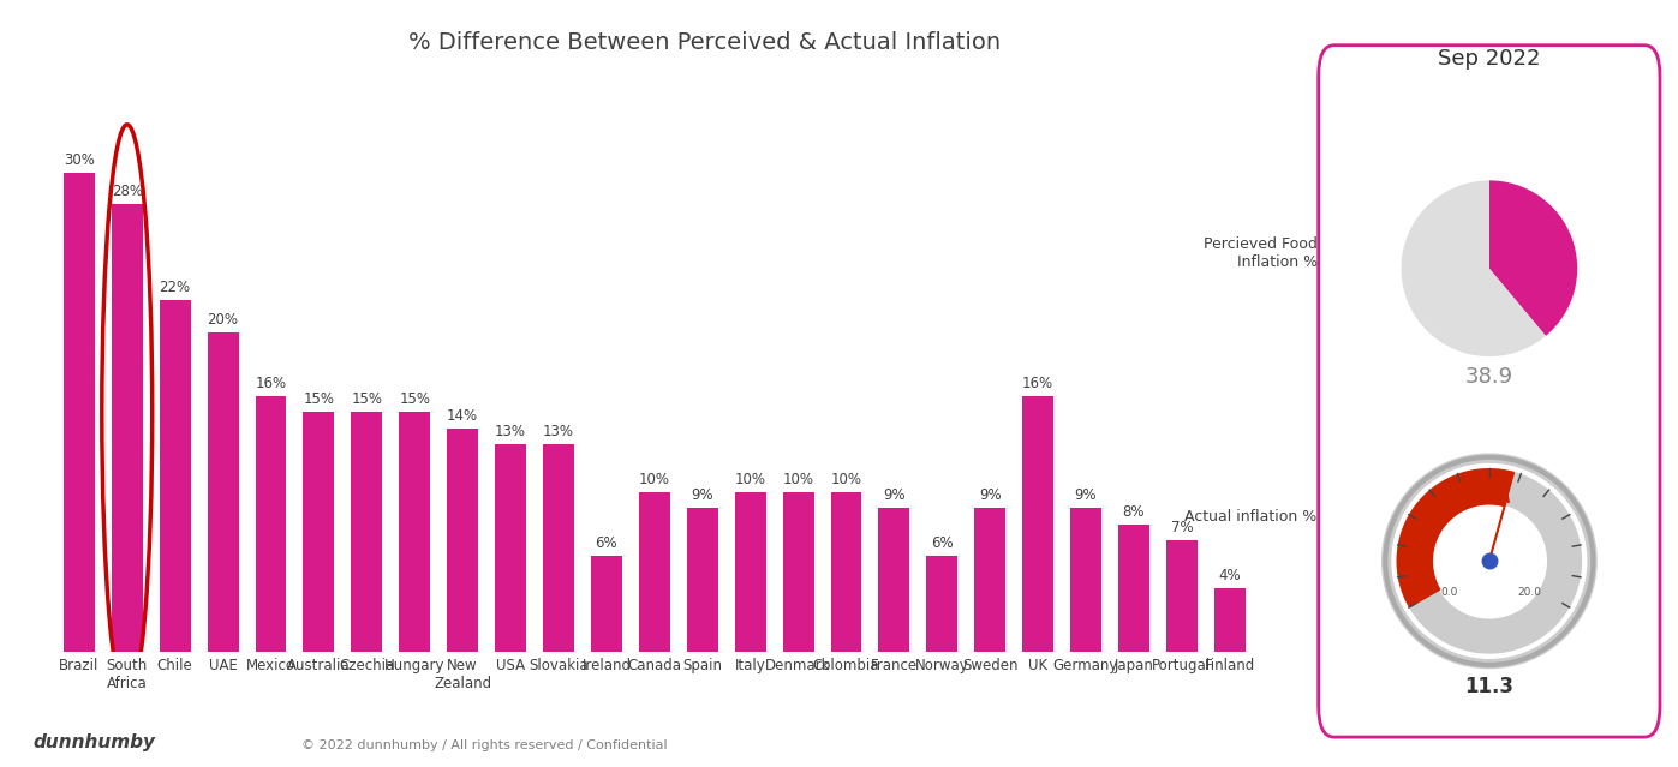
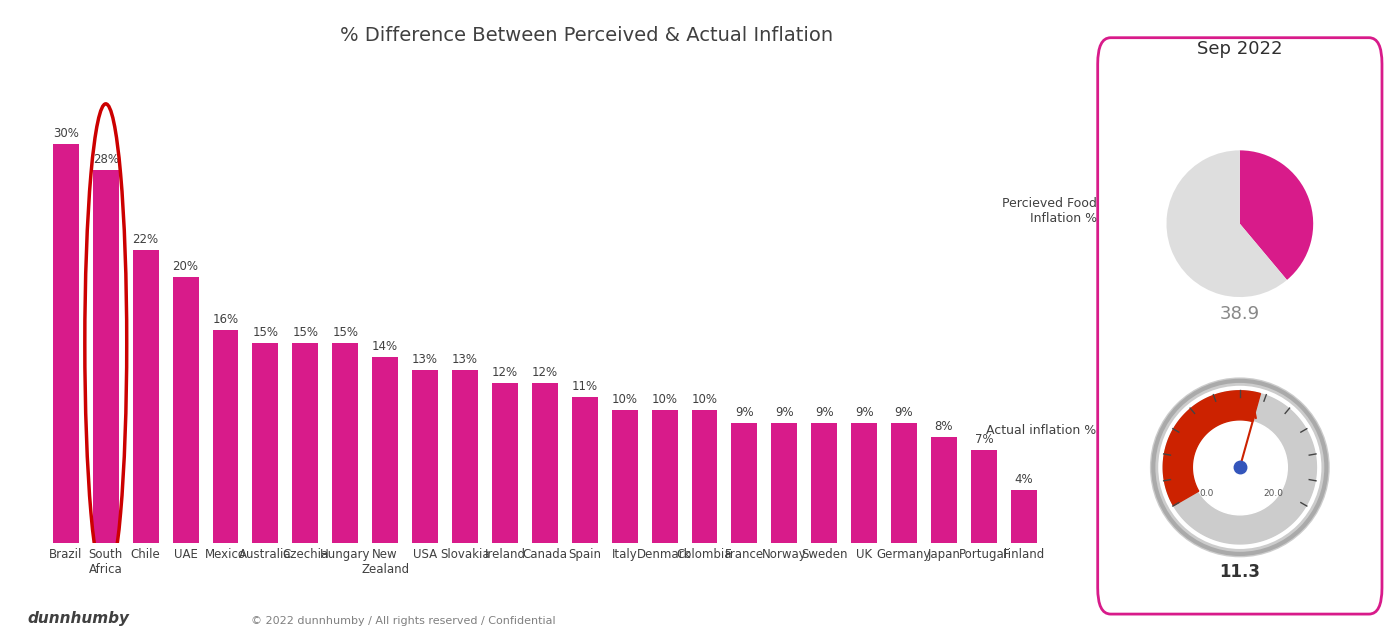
Ireland: 6% -> 12%
Canada: 10% -> 12%
Spain: 9% -> 11%
Norway: 6% -> 9%
UK: 16% -> 9%
